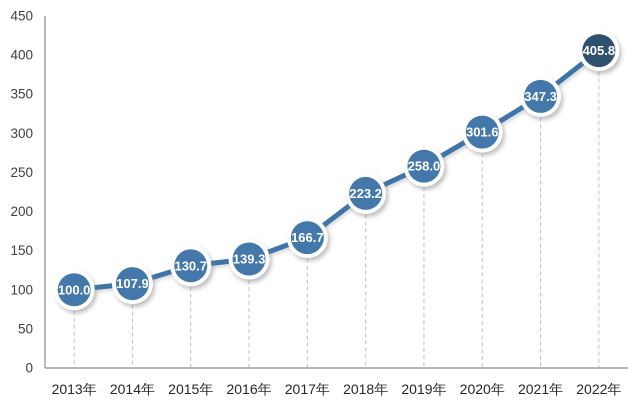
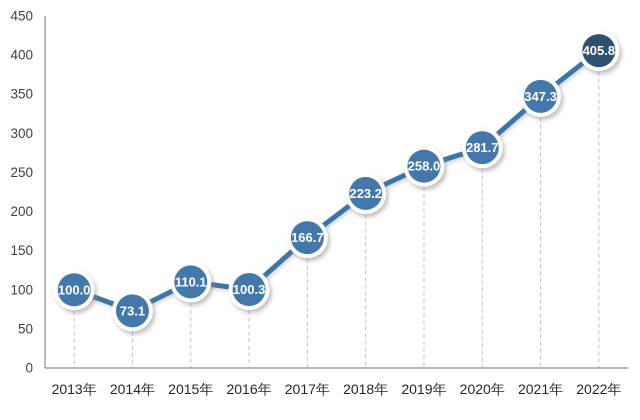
2014年: 107.9 -> 73.1
2015年: 130.7 -> 110.1
2016年: 139.3 -> 100.3
2020年: 301.6 -> 281.7
